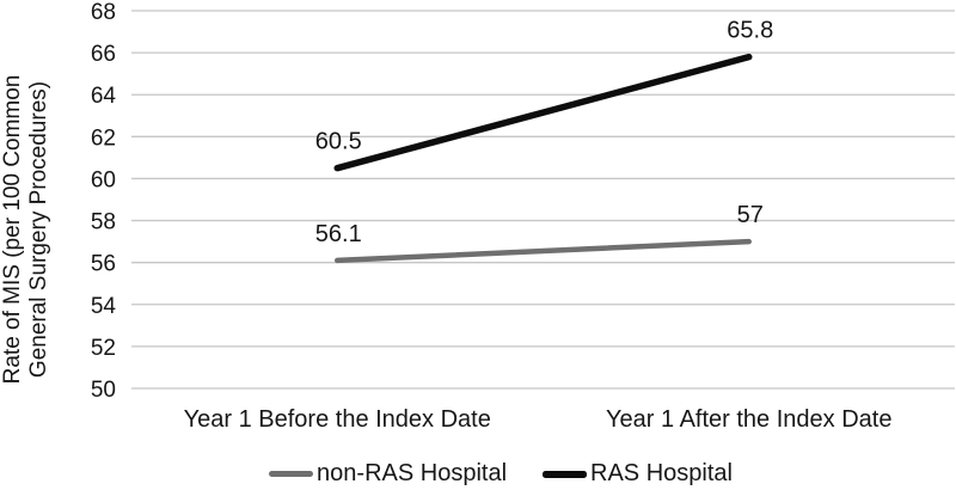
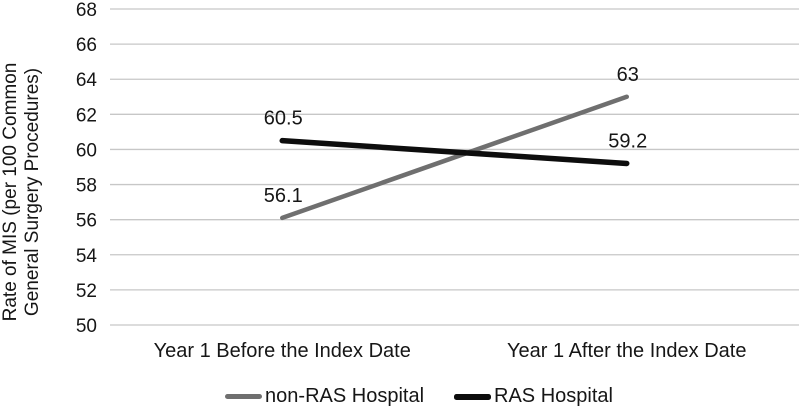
non-RAS Hospital/Year 1 After the Index Date: 57 -> 63
RAS Hospital/Year 1 After the Index Date: 65.8 -> 59.2
